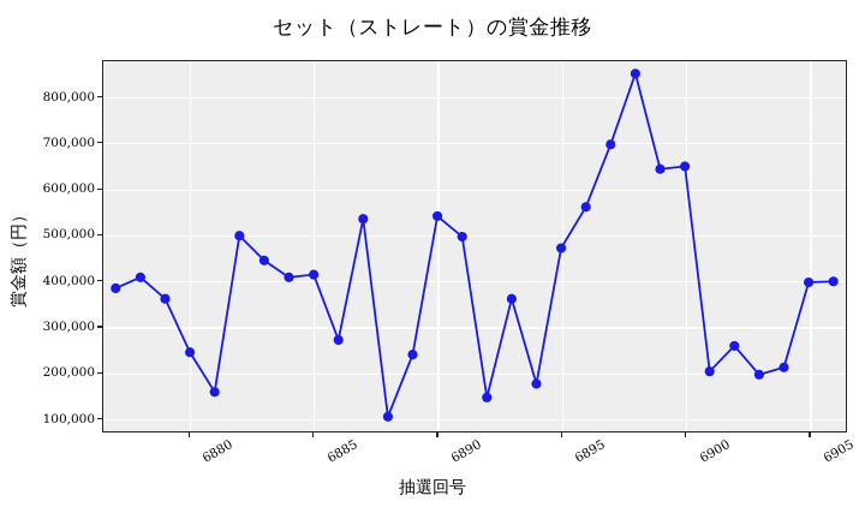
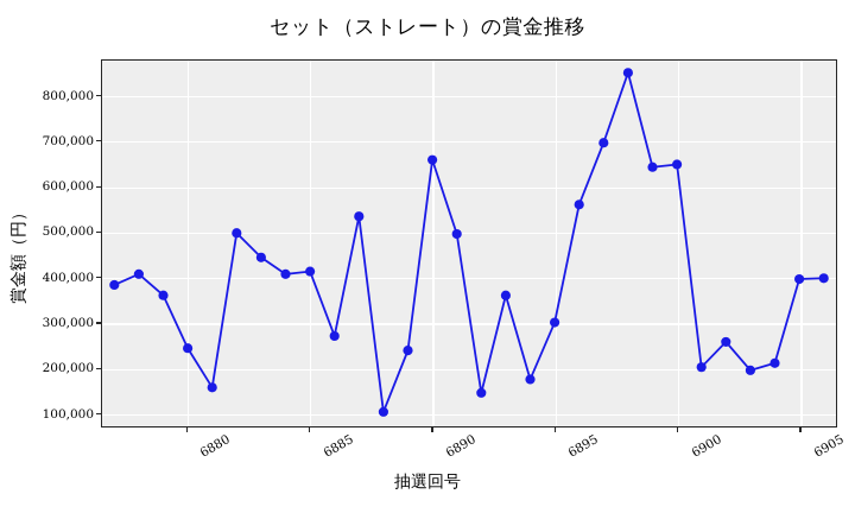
6890: 540000 -> 660000
6895: 470000 -> 300000
